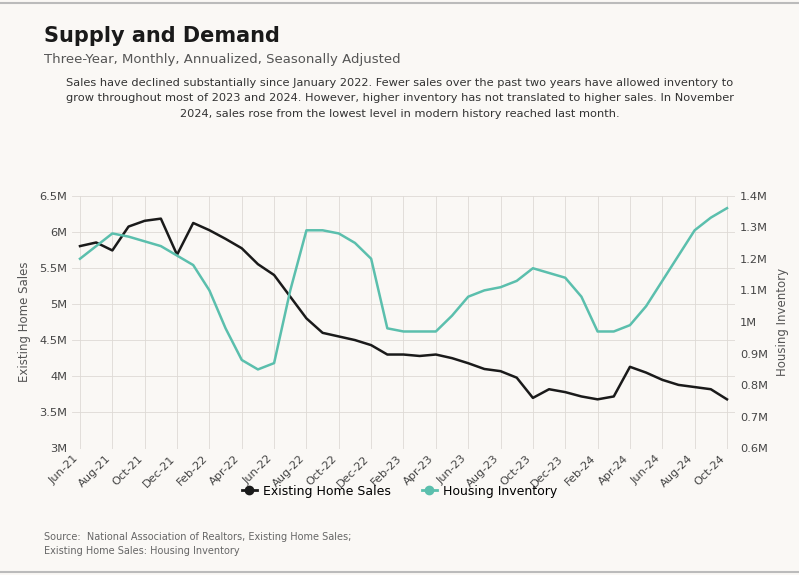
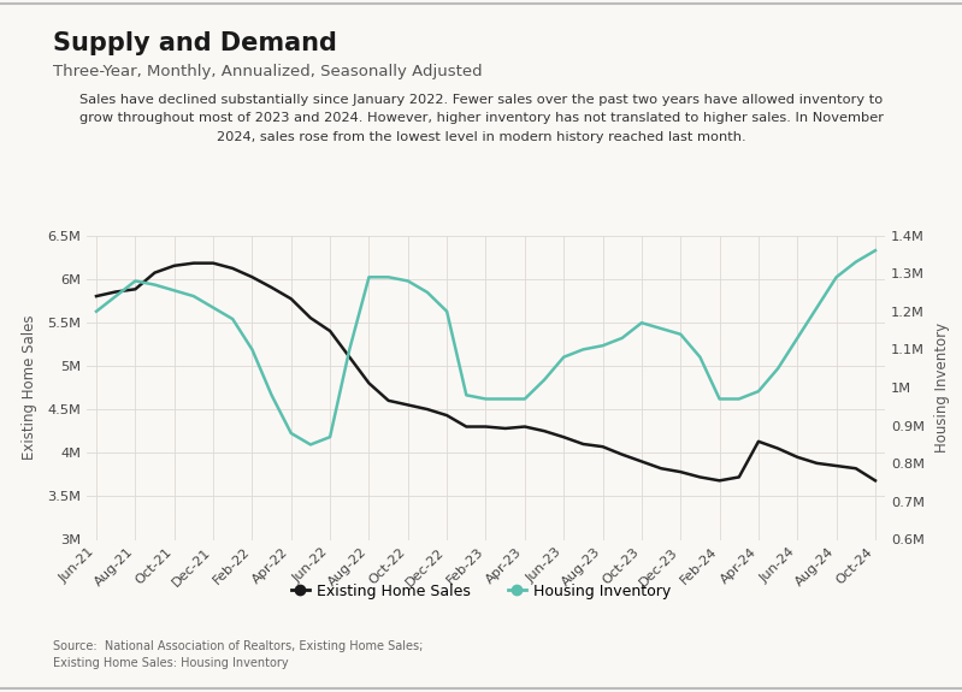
Existing Home Sales/Aug-21: 5.74M -> 5.88M
Existing Home Sales/Dec-21: 5.68M -> 6.18M
Existing Home Sales/Oct-23: 3.70M -> 3.90M
